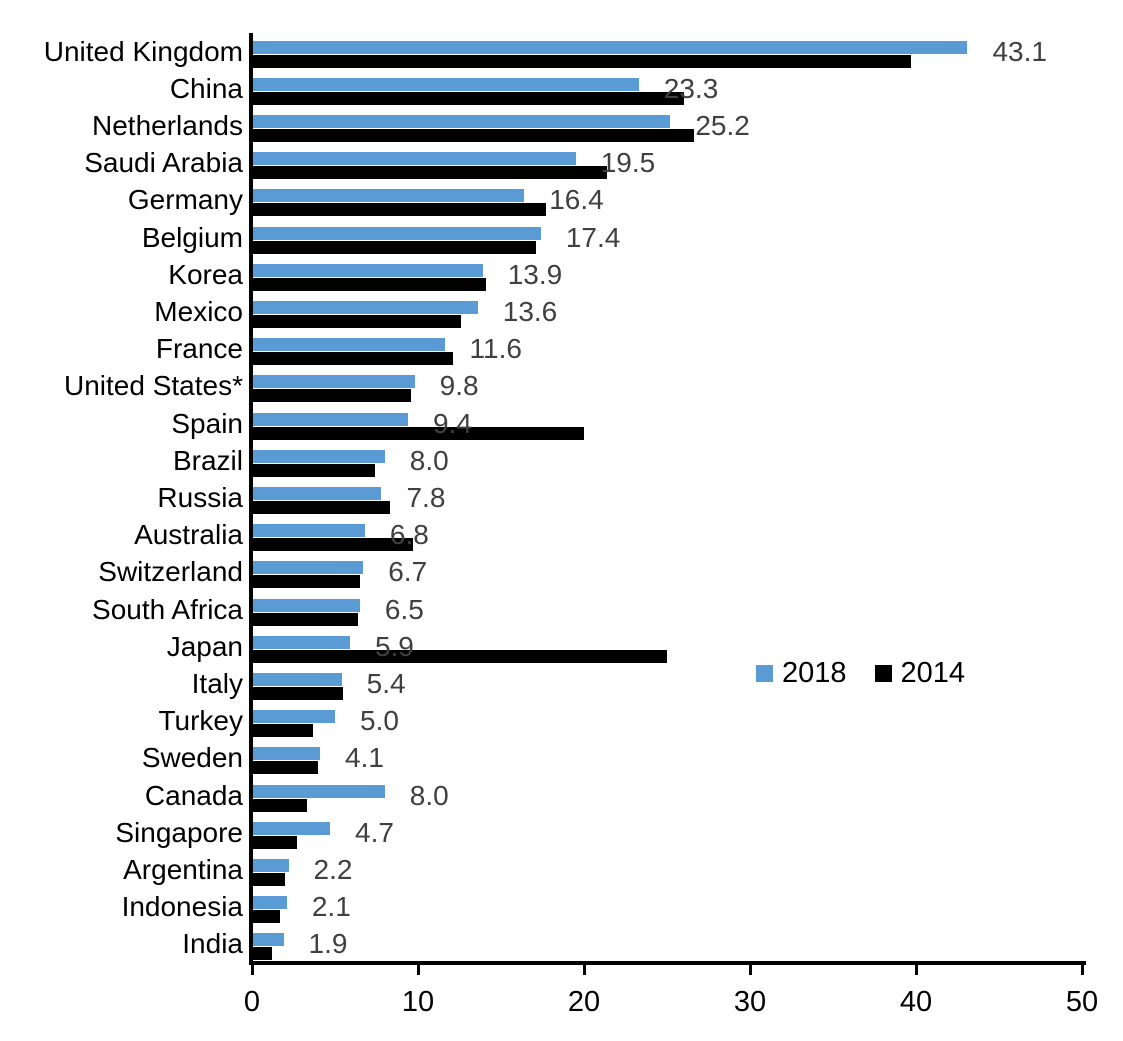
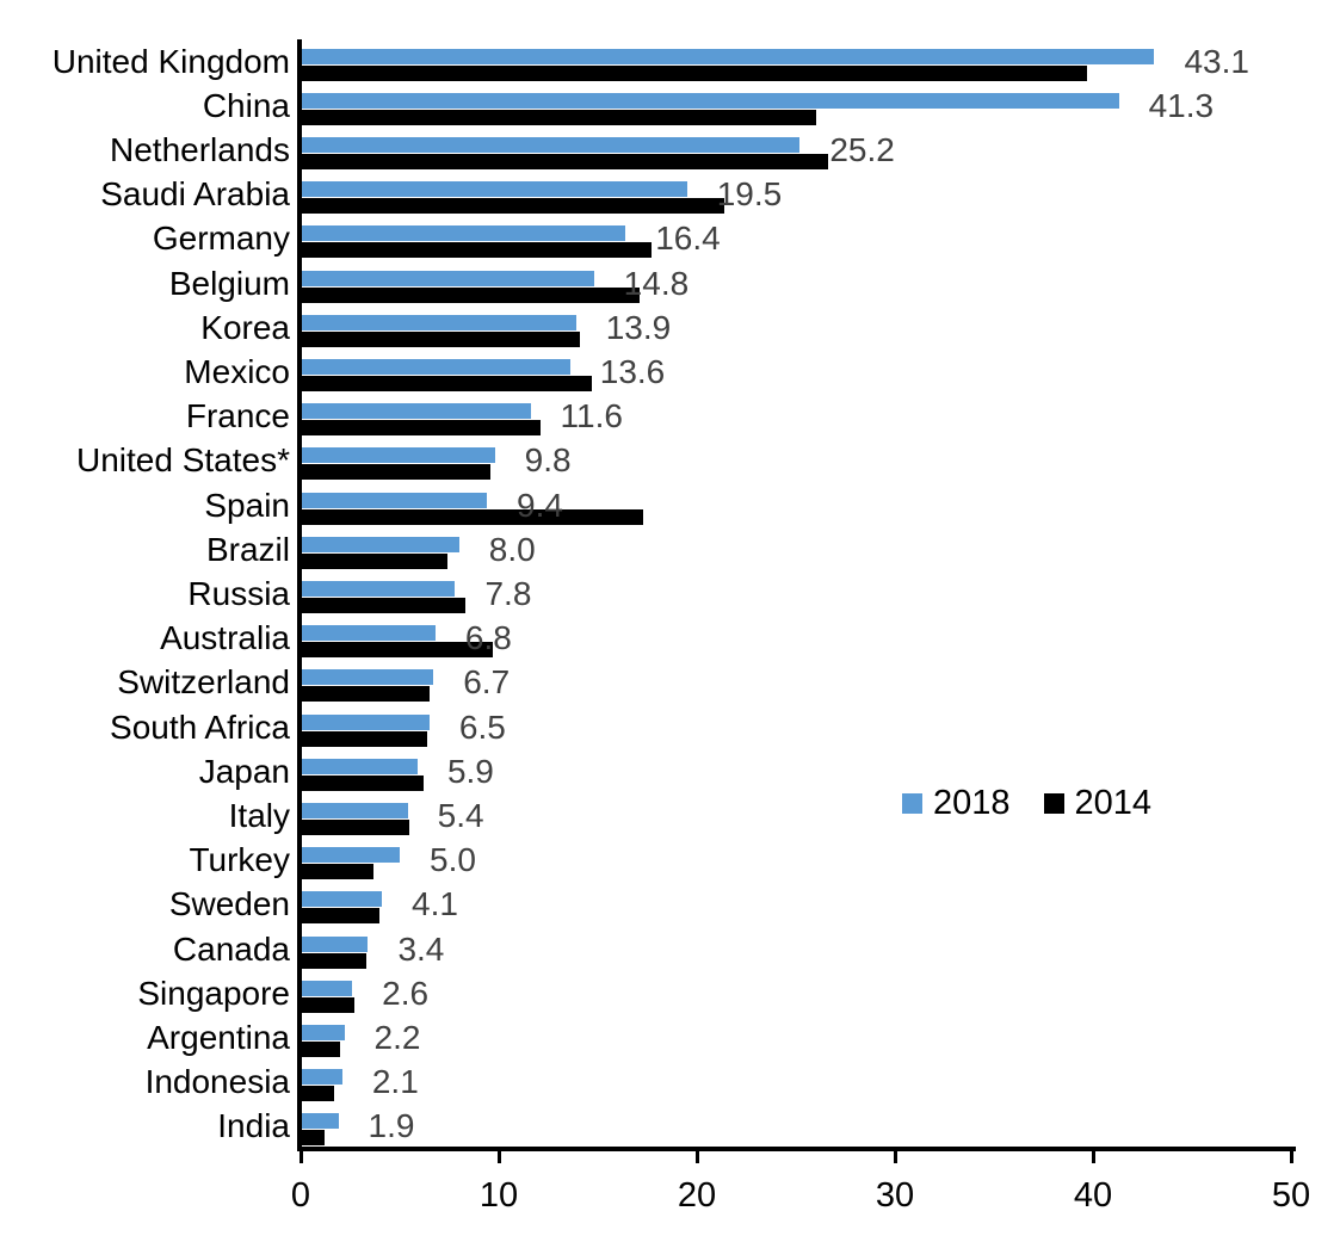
2018/China: 23.3 -> 41.3
2018/Belgium: 17.4 -> 14.8
2014/Mexico: 12.6 -> 14.7
2014/Spain: 20.0 -> 17.3
2014/Japan: 25.0 -> 6.2
2018/Canada: 8.0 -> 3.4
2018/Singapore: 4.7 -> 2.6
